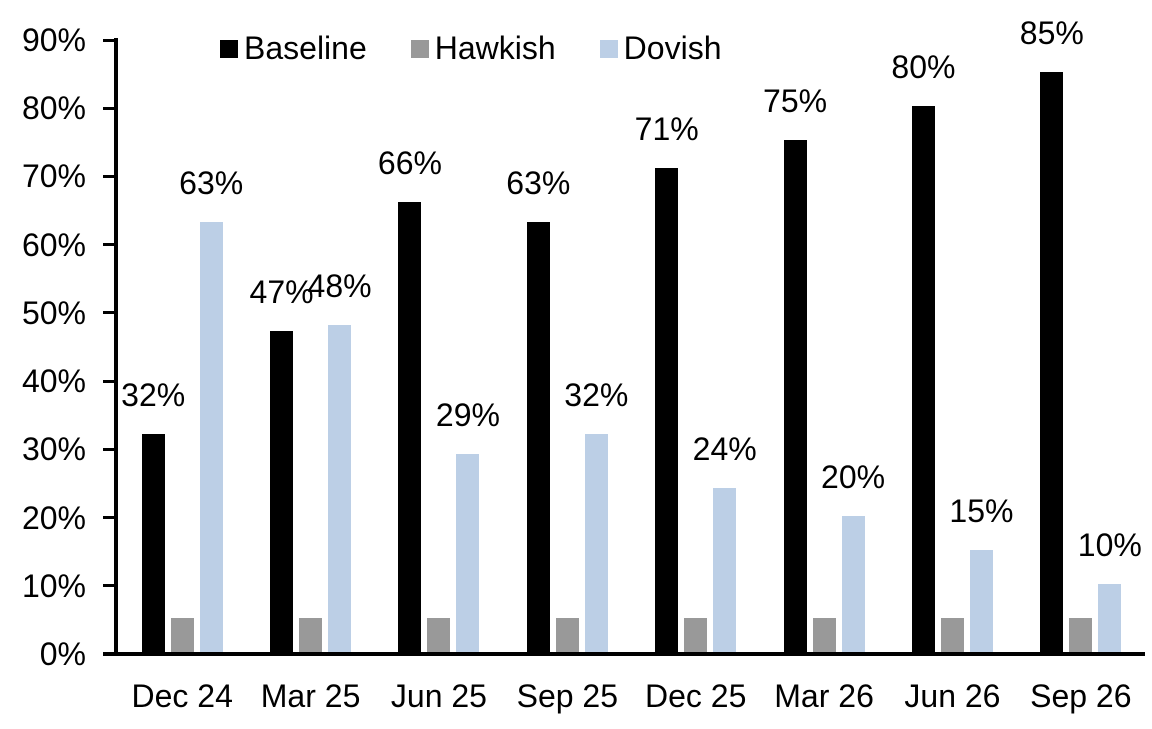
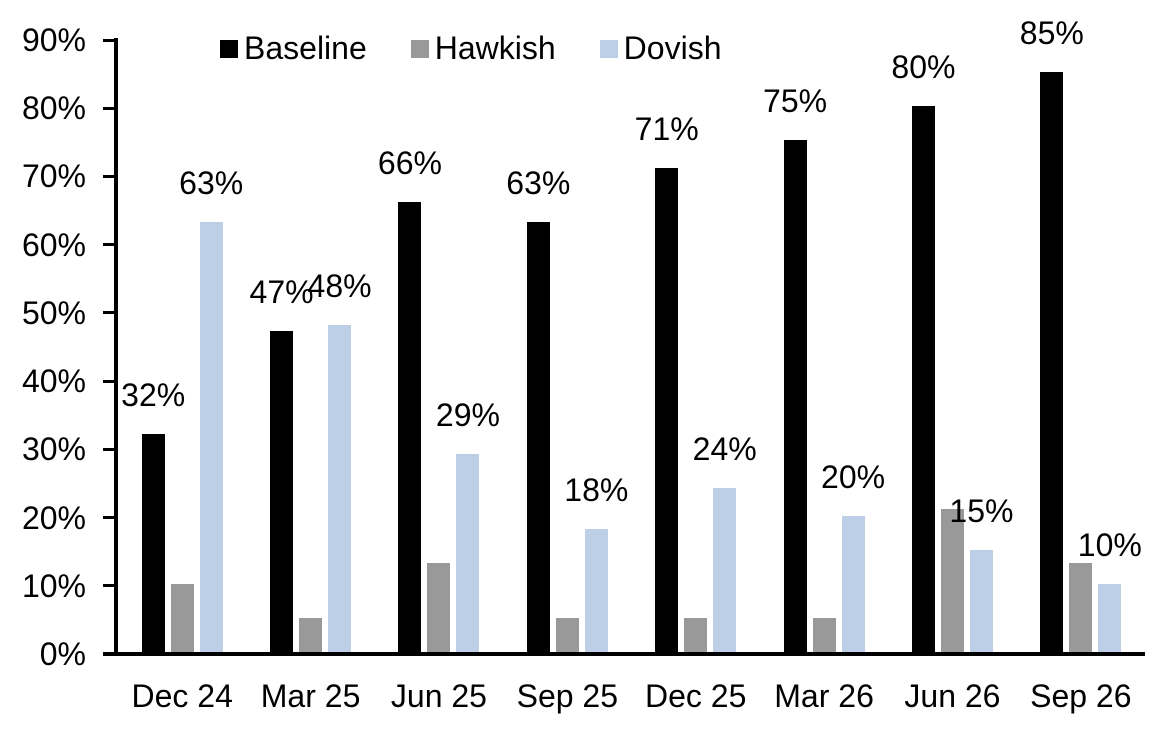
Hawkish/Dec 24: 5% -> 10%
Hawkish/Jun 25: 5% -> 13%
Dovish/Sep 25: 32% -> 18%
Hawkish/Jun 26: 5% -> 21%
Hawkish/Sep 26: 5% -> 13%
